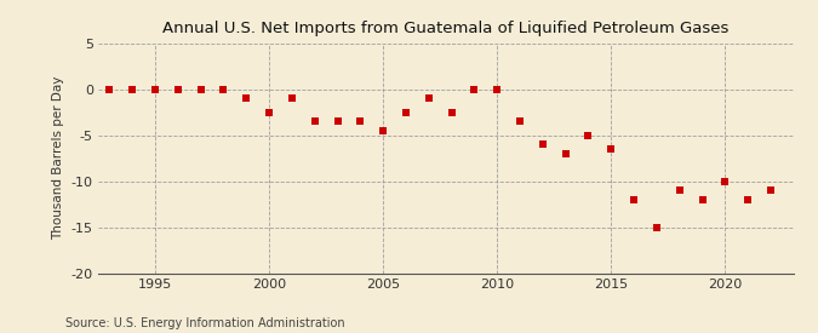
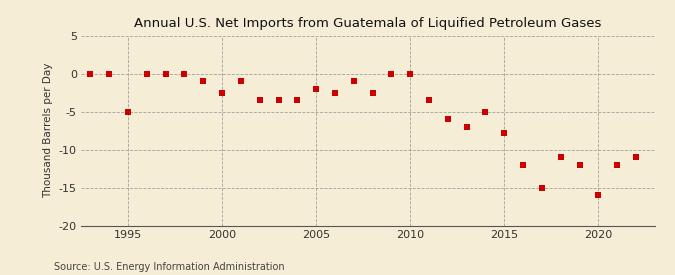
1995: -0.1 -> -5.0
2005: -4.5 -> -2.0
2015: -6.5 -> -7.8
2020: -10.0 -> -16.0
